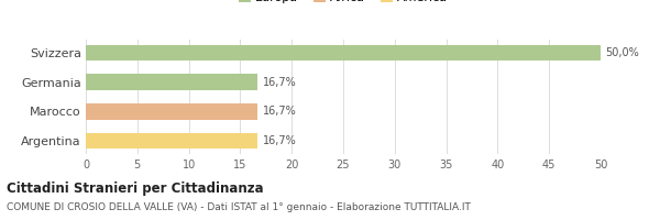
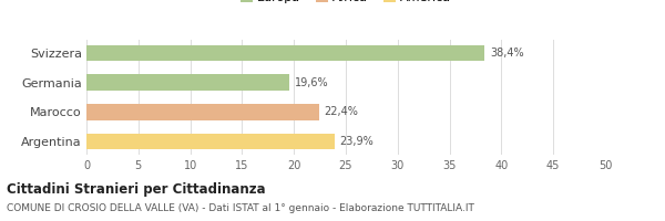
Svizzera: 50,0% -> 38,4%
Germania: 16,7% -> 19,6%
Marocco: 16,7% -> 22,4%
Argentina: 16,7% -> 23,9%
